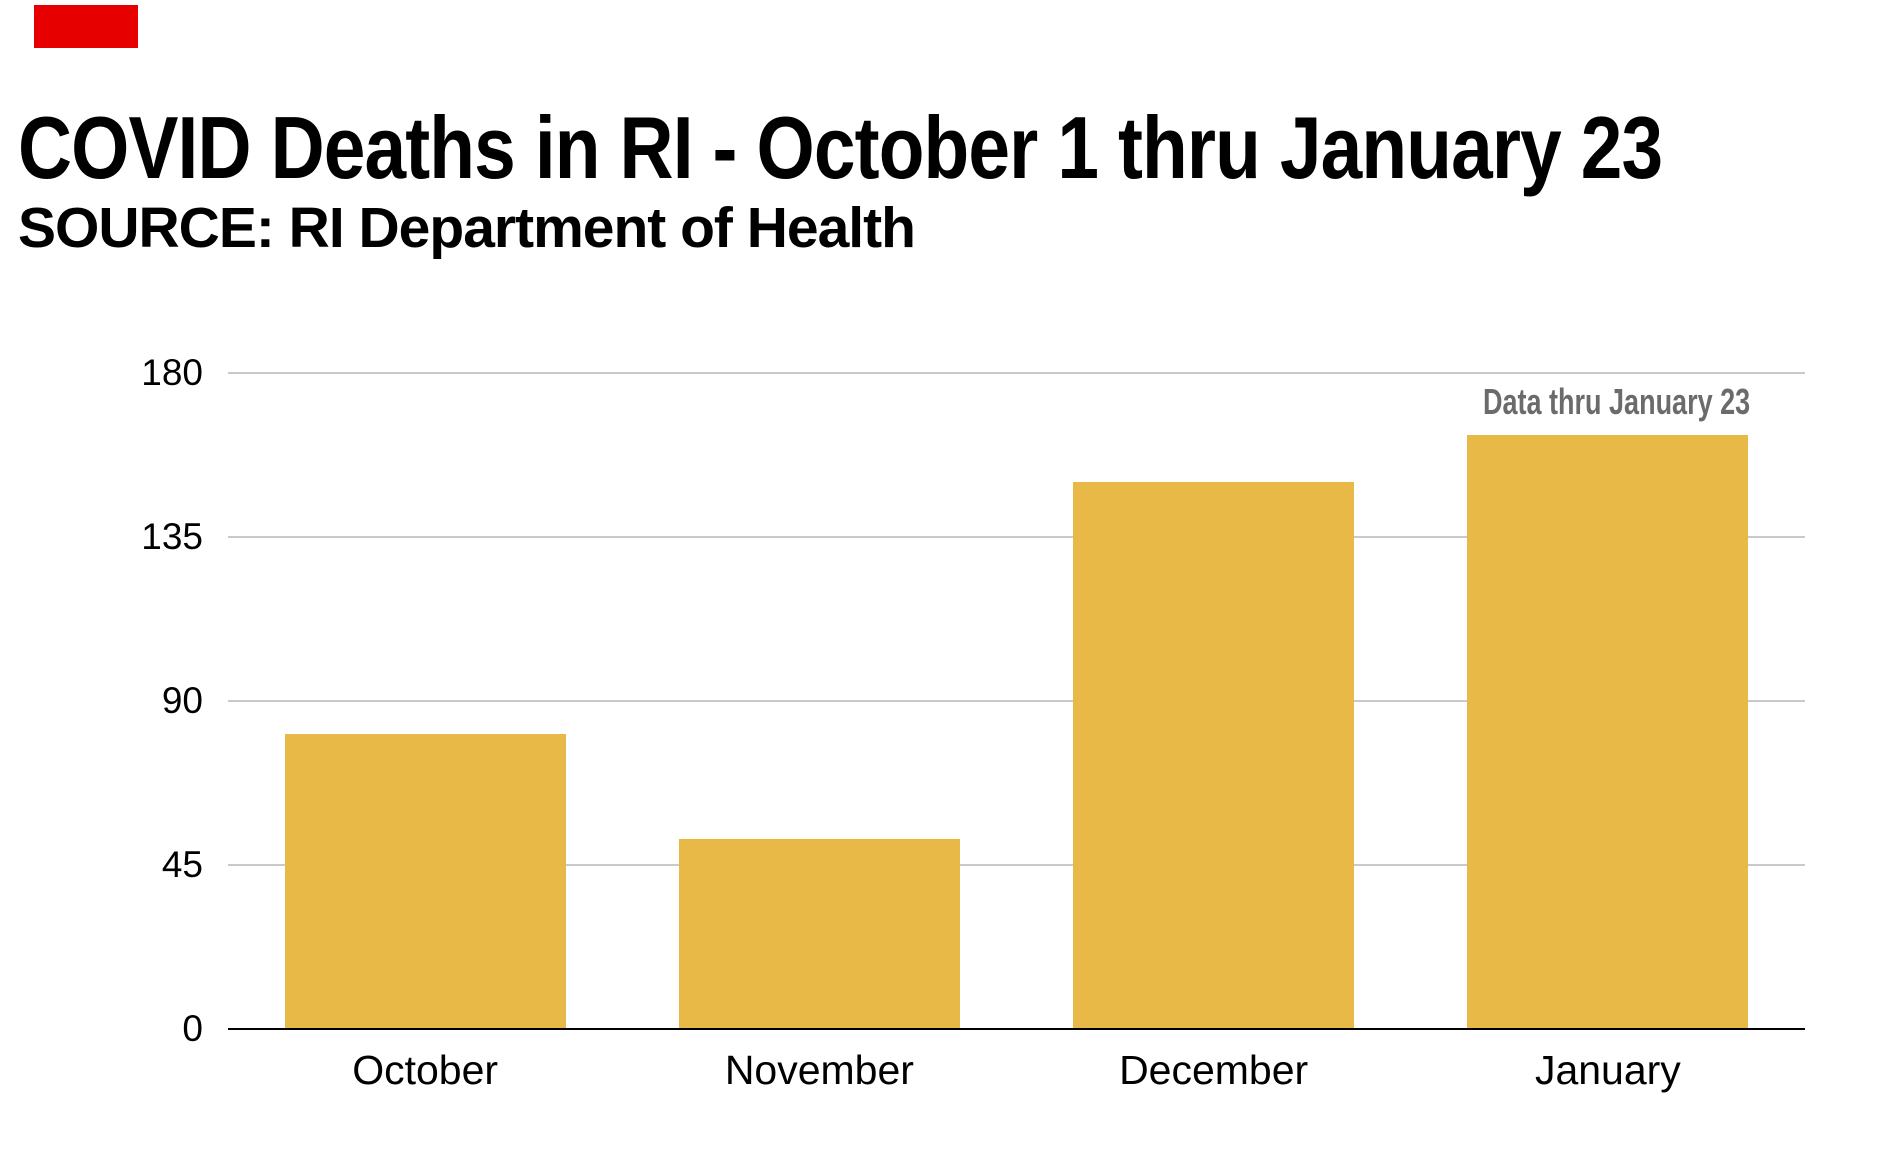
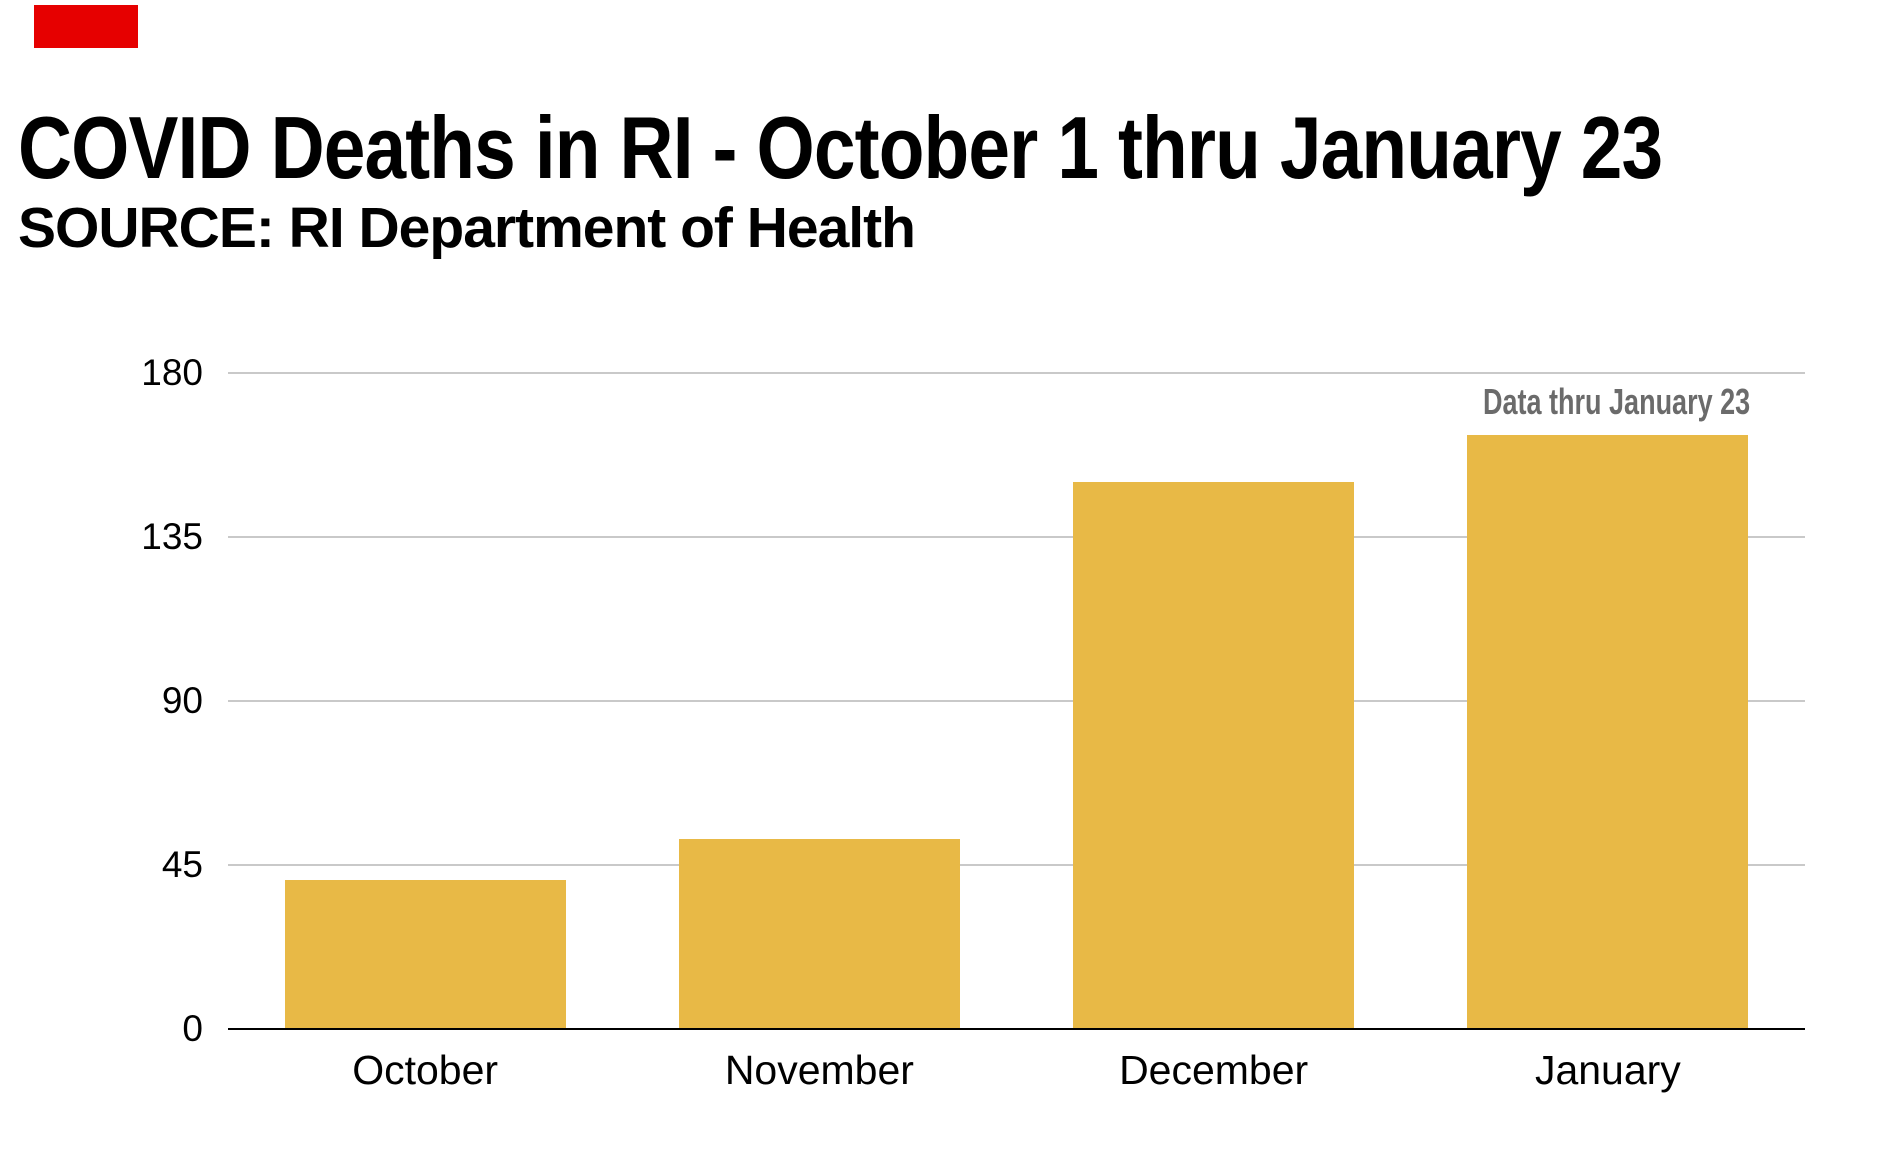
October: 81 -> 41
